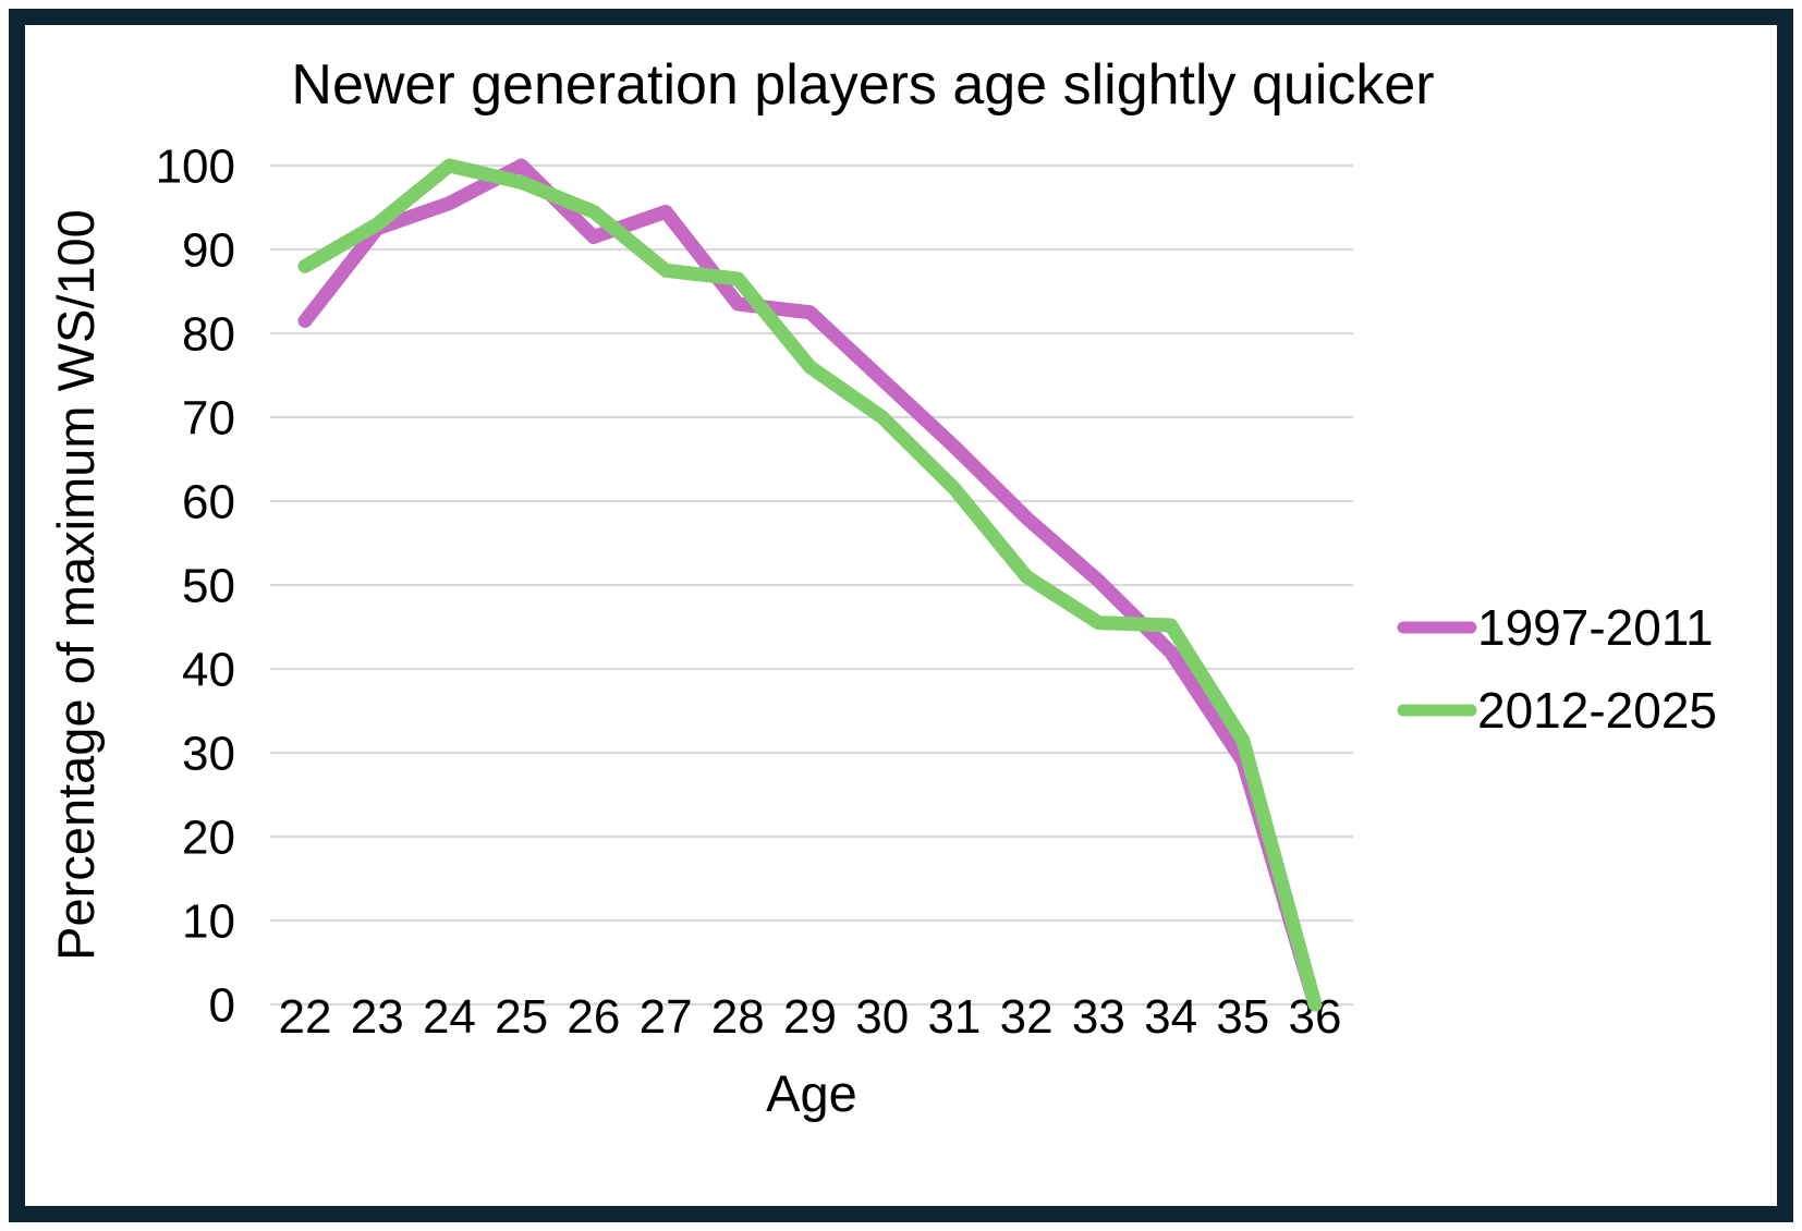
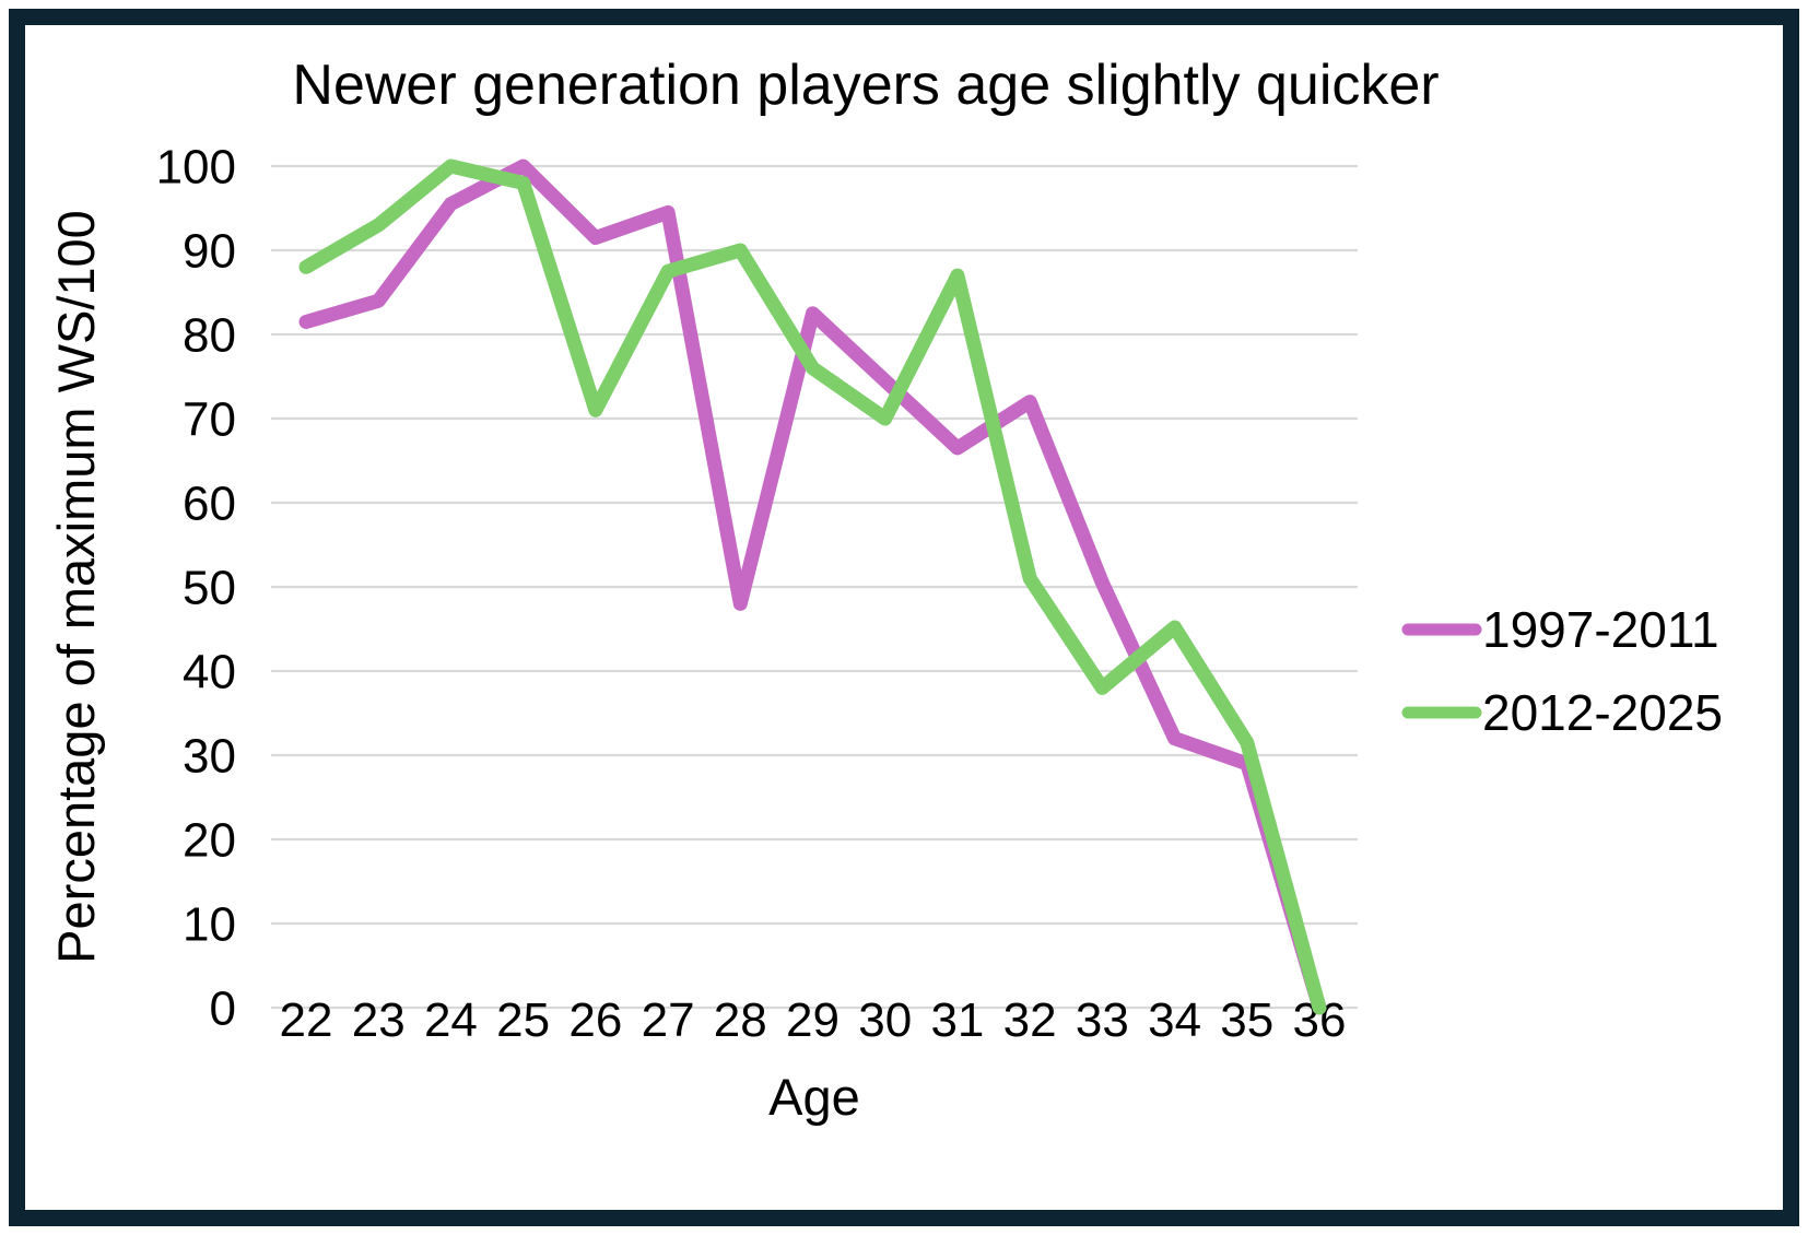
1997-2011/23: 92 -> 84
2012-2025/26: 94 -> 71
1997-2011/28: 84 -> 48
2012-2025/28: 86 -> 90
2012-2025/31: 62 -> 87
1997-2011/32: 58 -> 72
2012-2025/33: 46 -> 38
1997-2011/34: 42 -> 32
